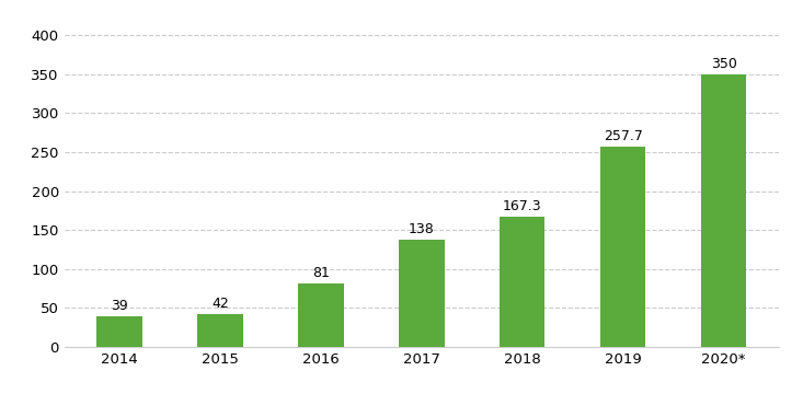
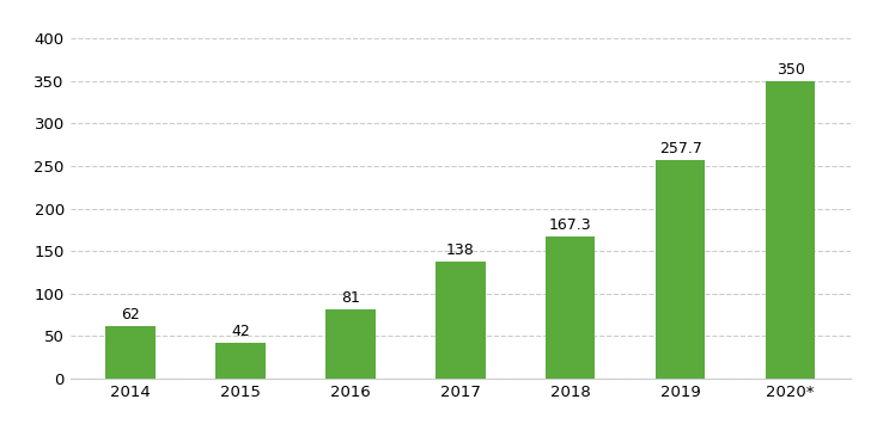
2014: 39 -> 62
